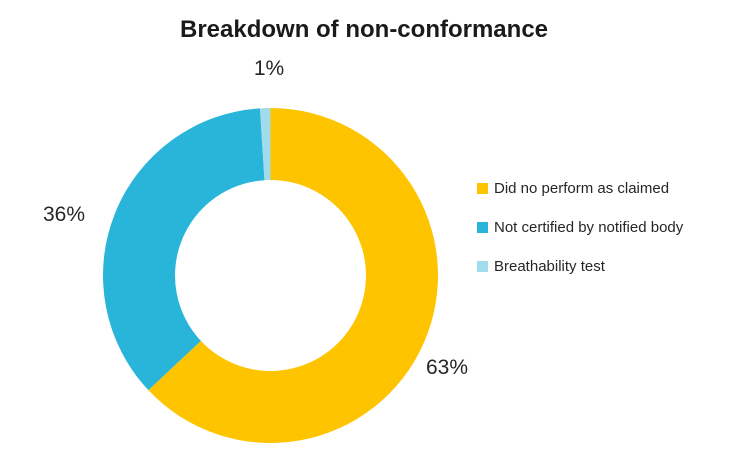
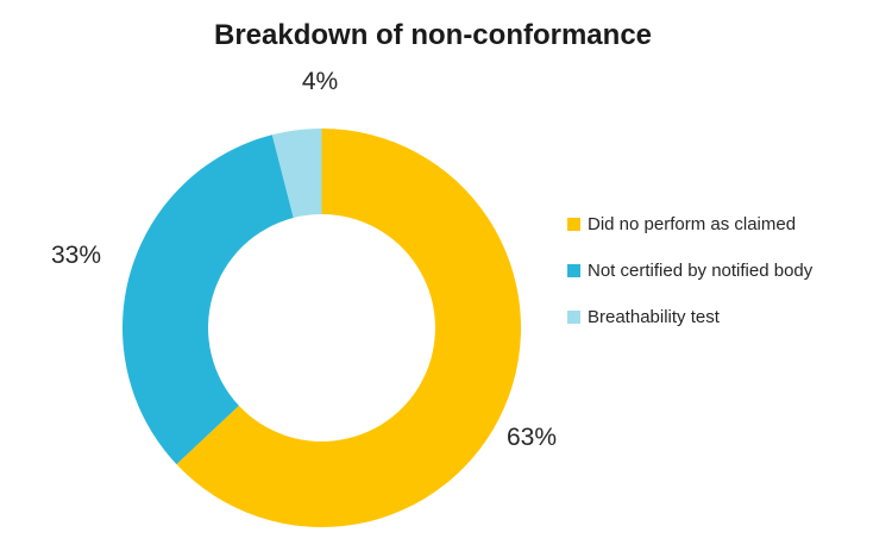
Not certified by notified body: 36% -> 33%
Breathability test: 1% -> 4%
